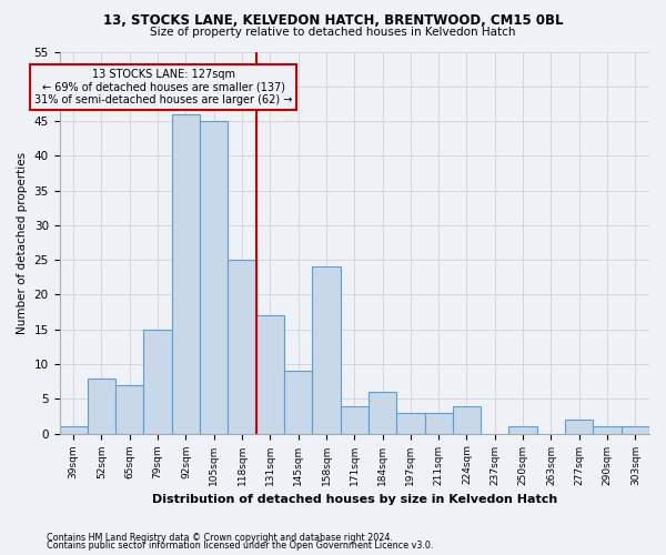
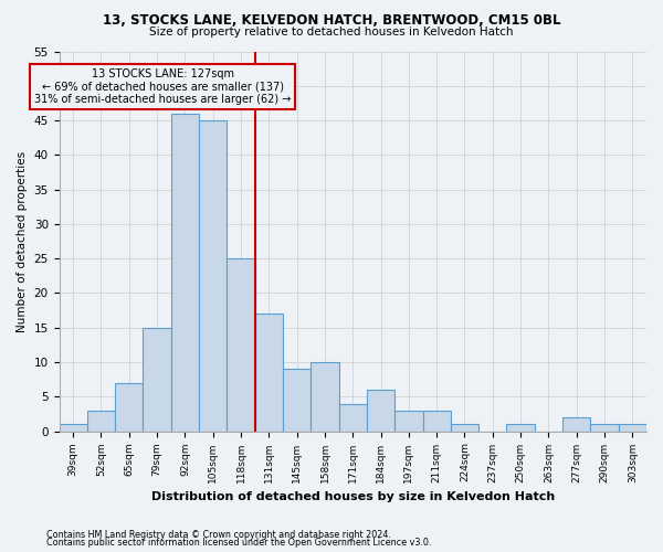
52sqm: 8 -> 3
158sqm: 24 -> 10
224sqm: 4 -> 1
